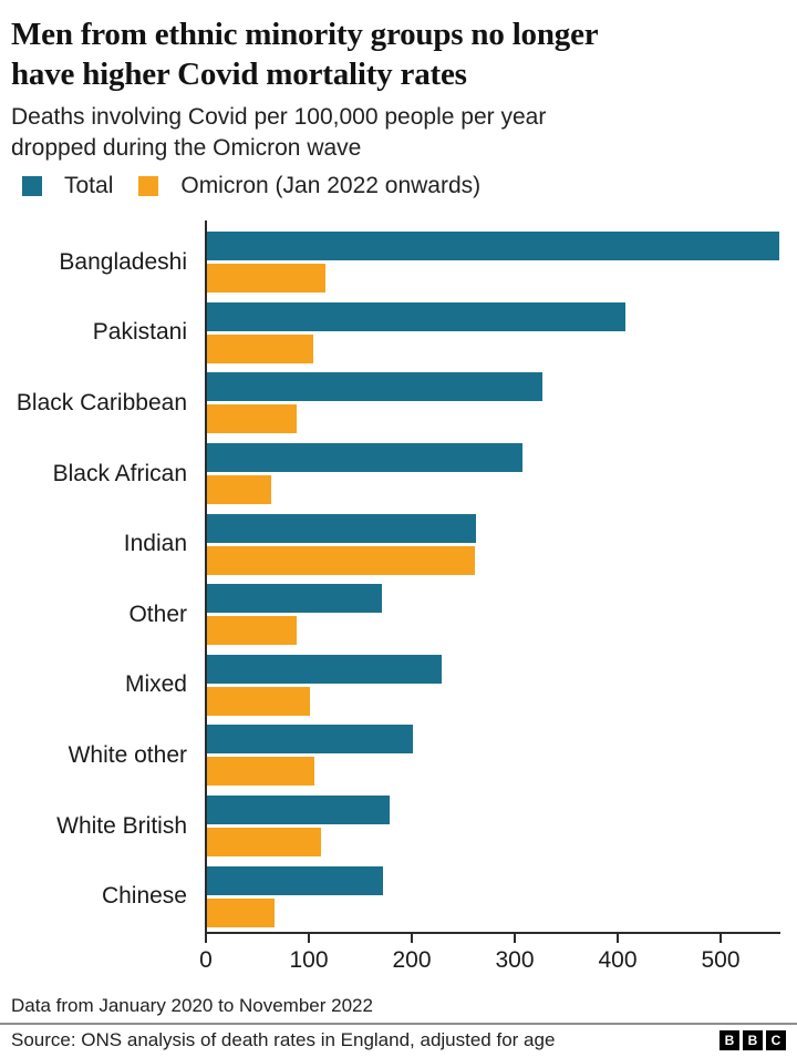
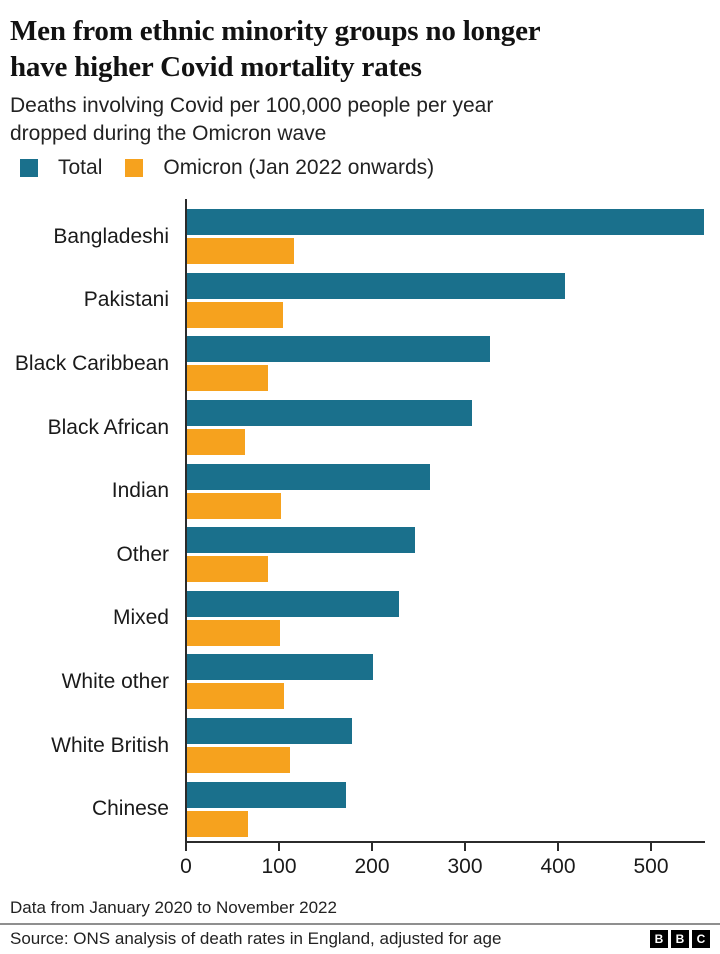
Omicron (Jan 2022 onwards)/Indian: 260 -> 100
Total/Other: 170 -> 240
